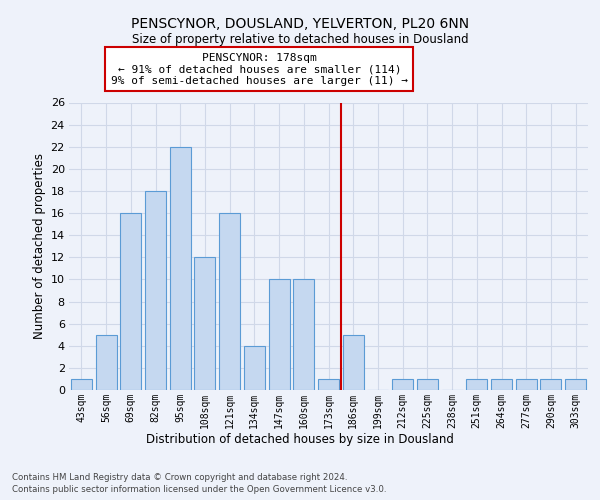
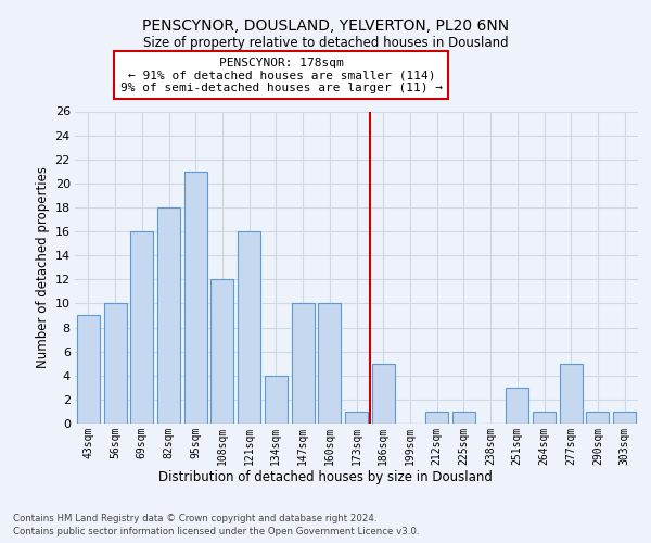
43sqm: 1 -> 9
56sqm: 5 -> 10
95sqm: 22 -> 21
251sqm: 1 -> 3
277sqm: 1 -> 5
